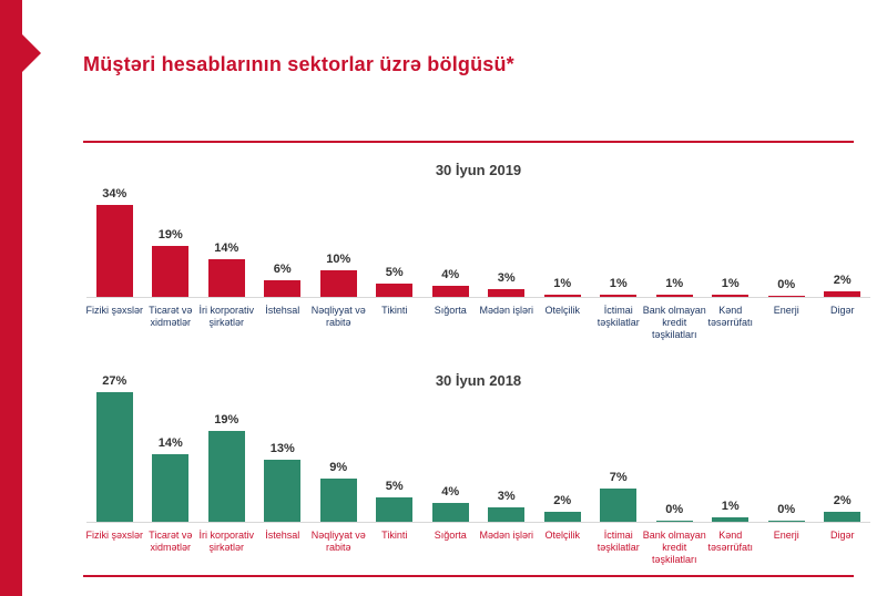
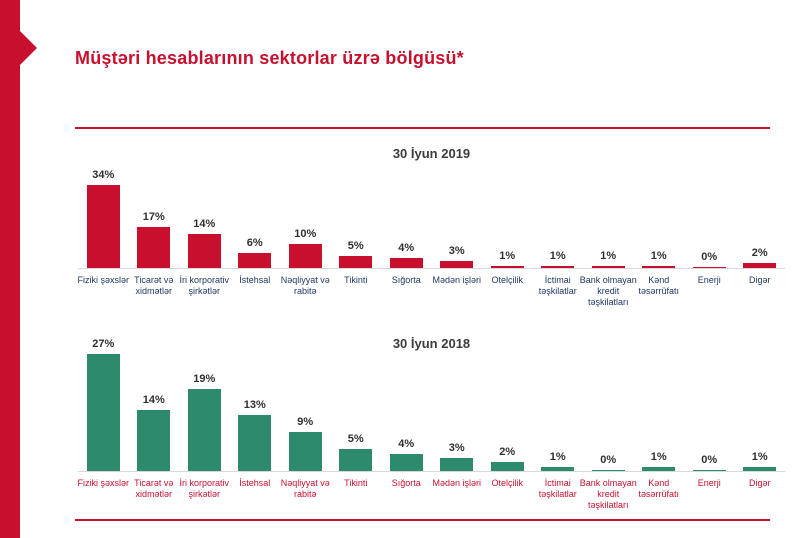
30 İyun 2019/Ticarət və xidmətlər: 19% -> 17%
30 İyun 2018/İctimai təşkilatlar: 7% -> 1%
30 İyun 2018/Digər: 2% -> 1%
